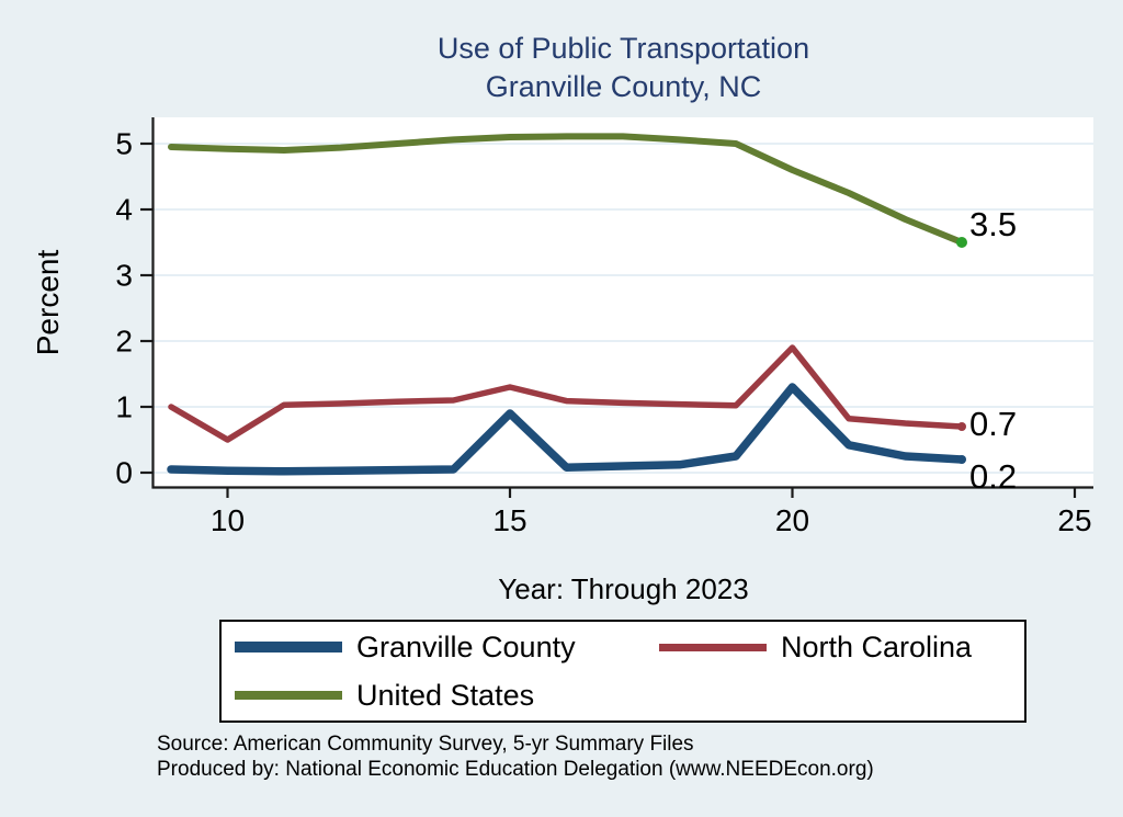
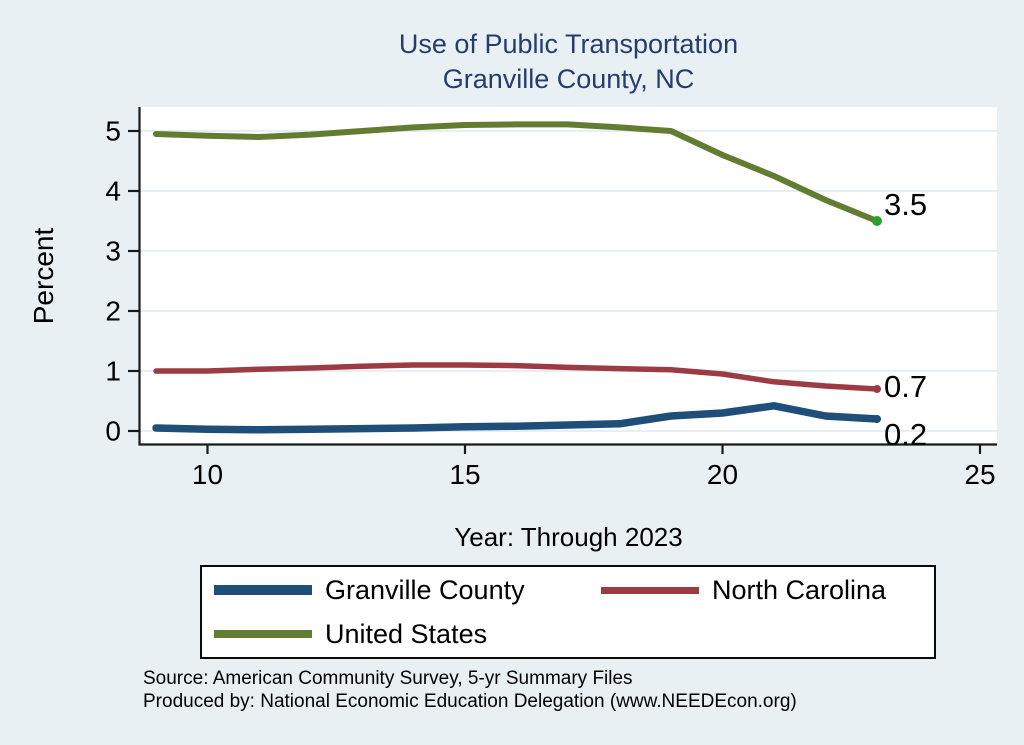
North Carolina/10: 0.5 -> 1.0
North Carolina/15: 1.3 -> 1.1
Granville County/15: 0.9 -> 0.1
North Carolina/20: 1.9 -> 0.9
Granville County/20: 1.3 -> 0.3
